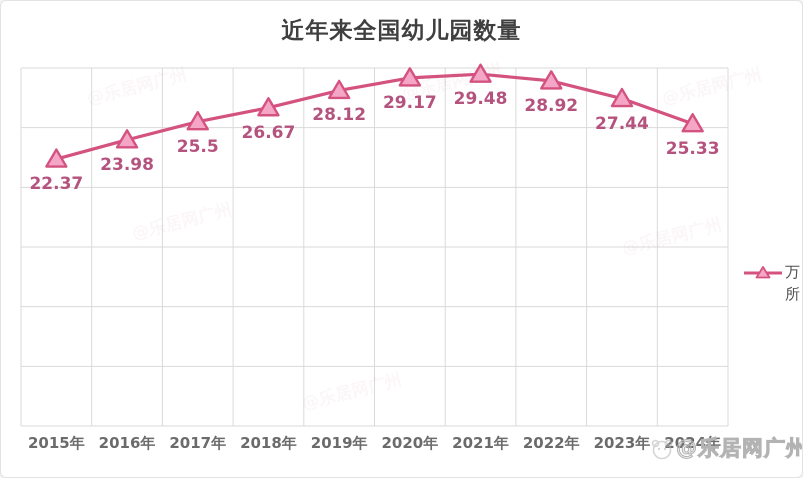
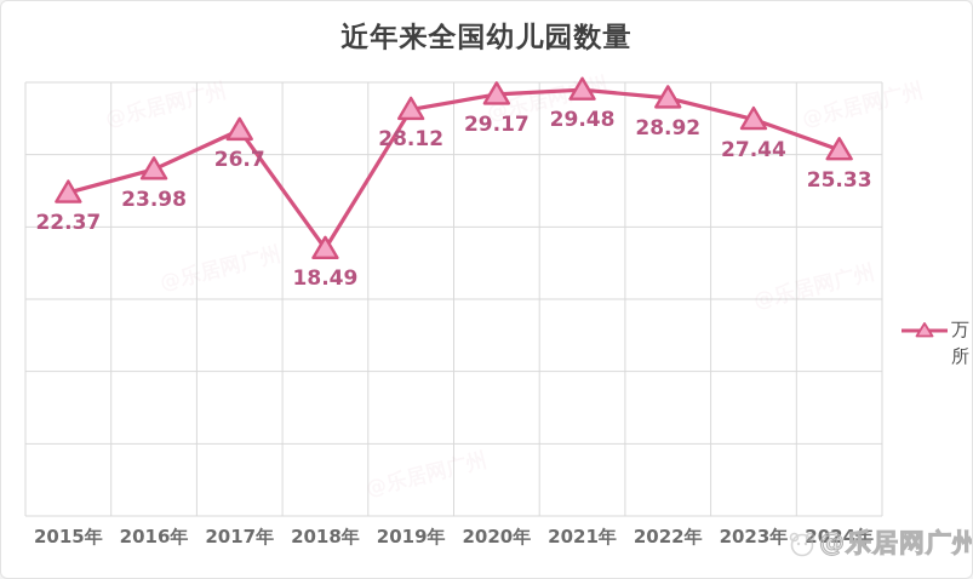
2017年: 25.5 -> 26.7
2018年: 26.67 -> 18.49
